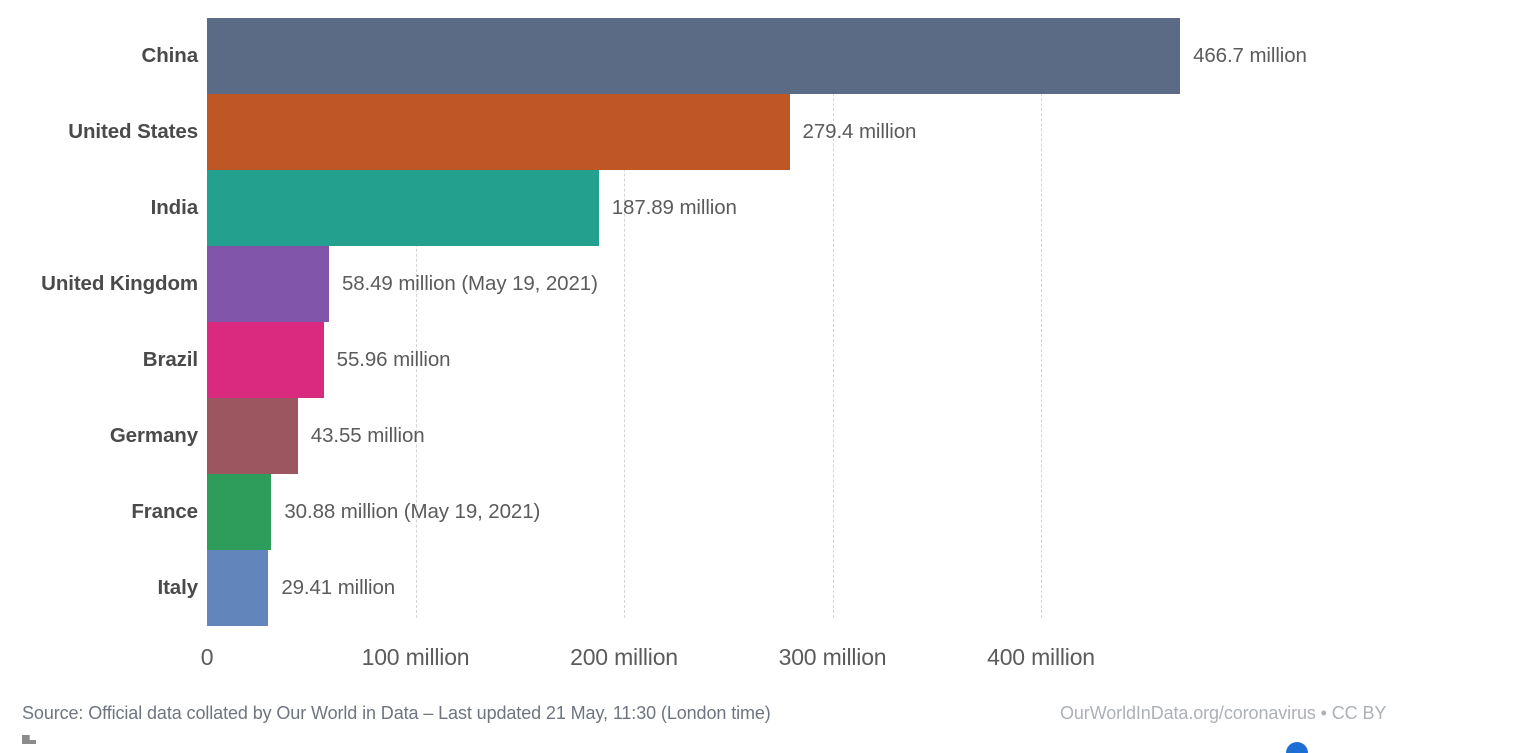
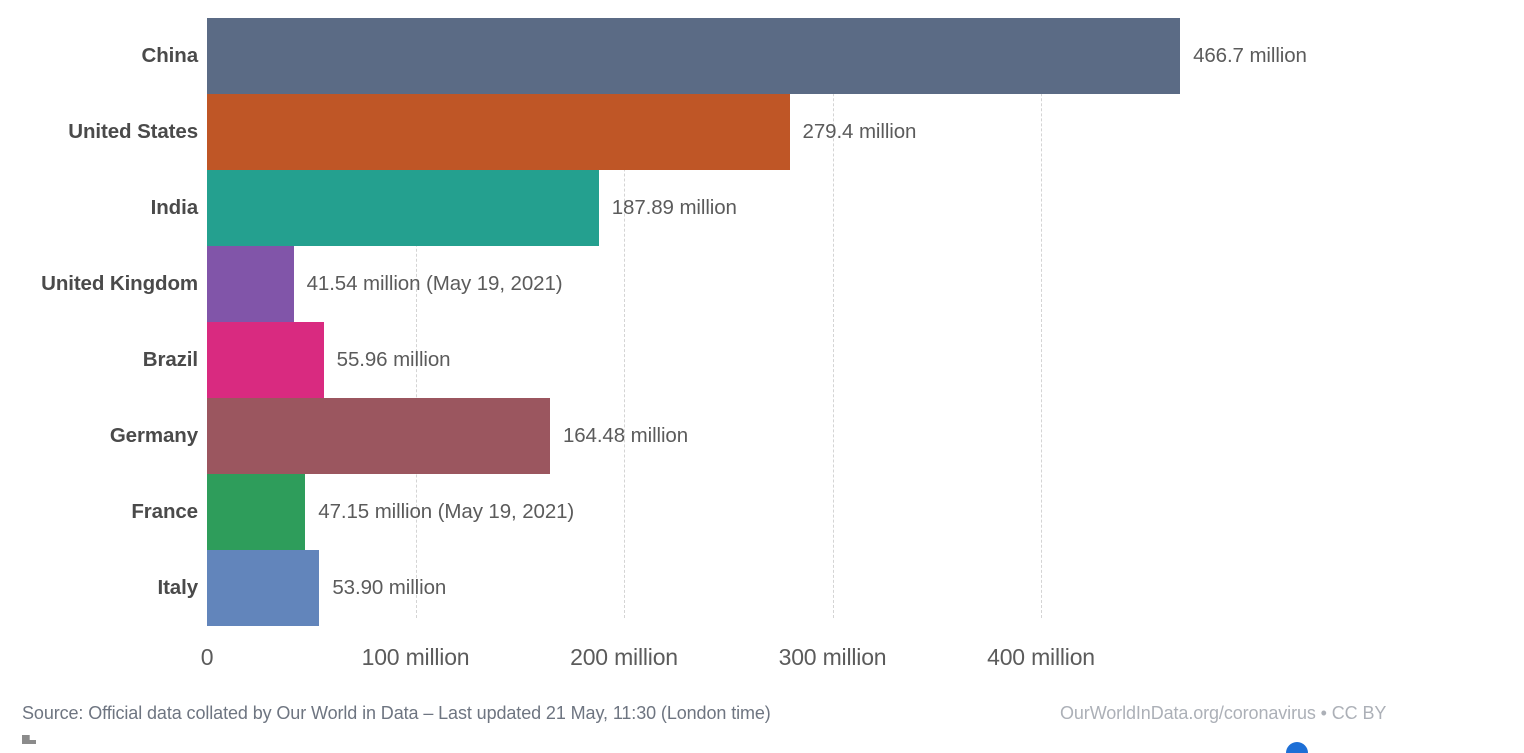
United Kingdom: 58.49 -> 41.54
Germany: 43.55 -> 164.48
France: 30.88 -> 47.15
Italy: 29.41 -> 53.90
